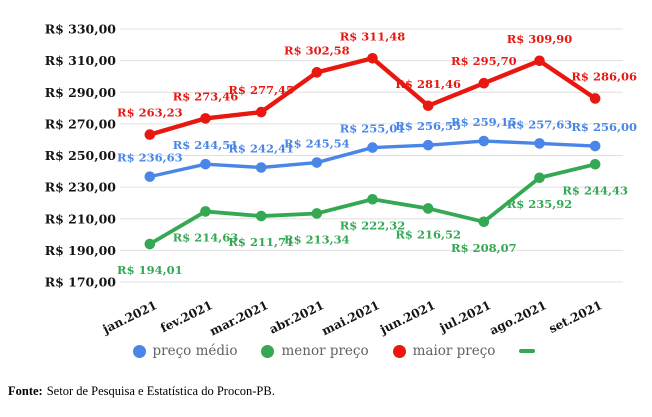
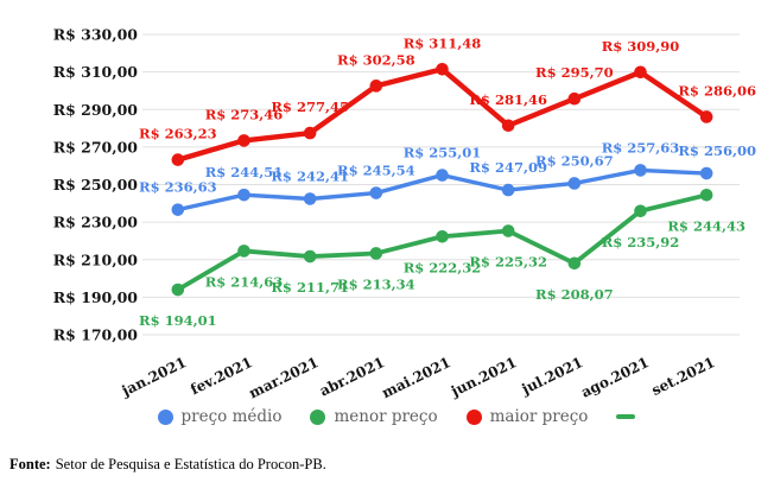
preço médio/jun.2021: 256,55 -> 247,09
menor preço/jun.2021: 216,52 -> 225,32
preço médio/jul.2021: 259,15 -> 250,67
